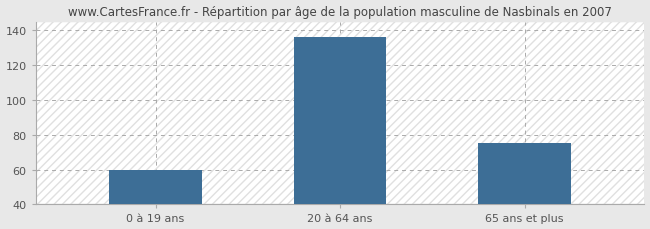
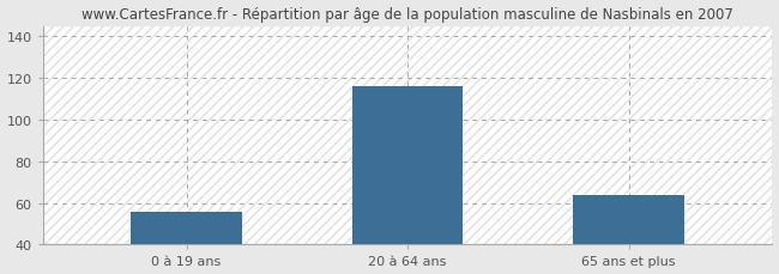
0 à 19 ans: 60 -> 56
20 à 64 ans: 136 -> 116
65 ans et plus: 75 -> 64
